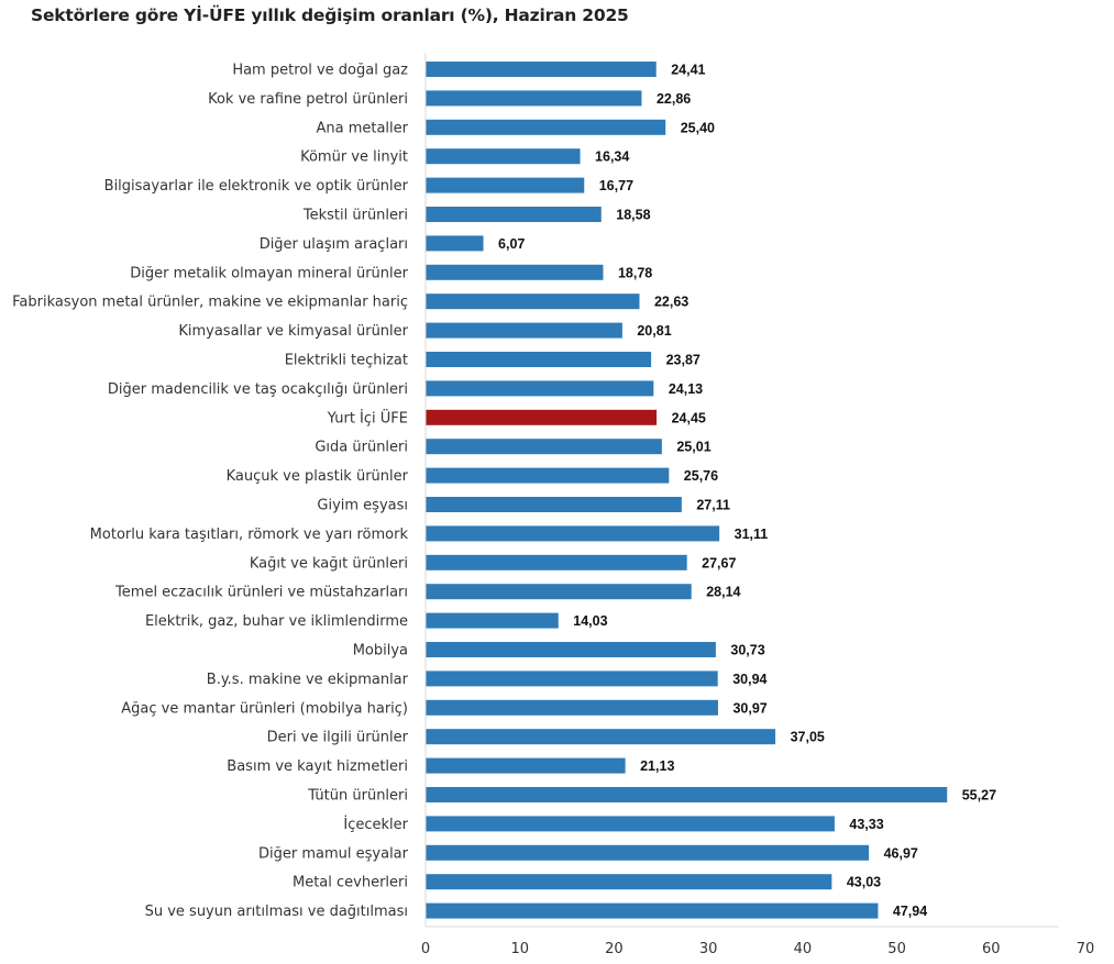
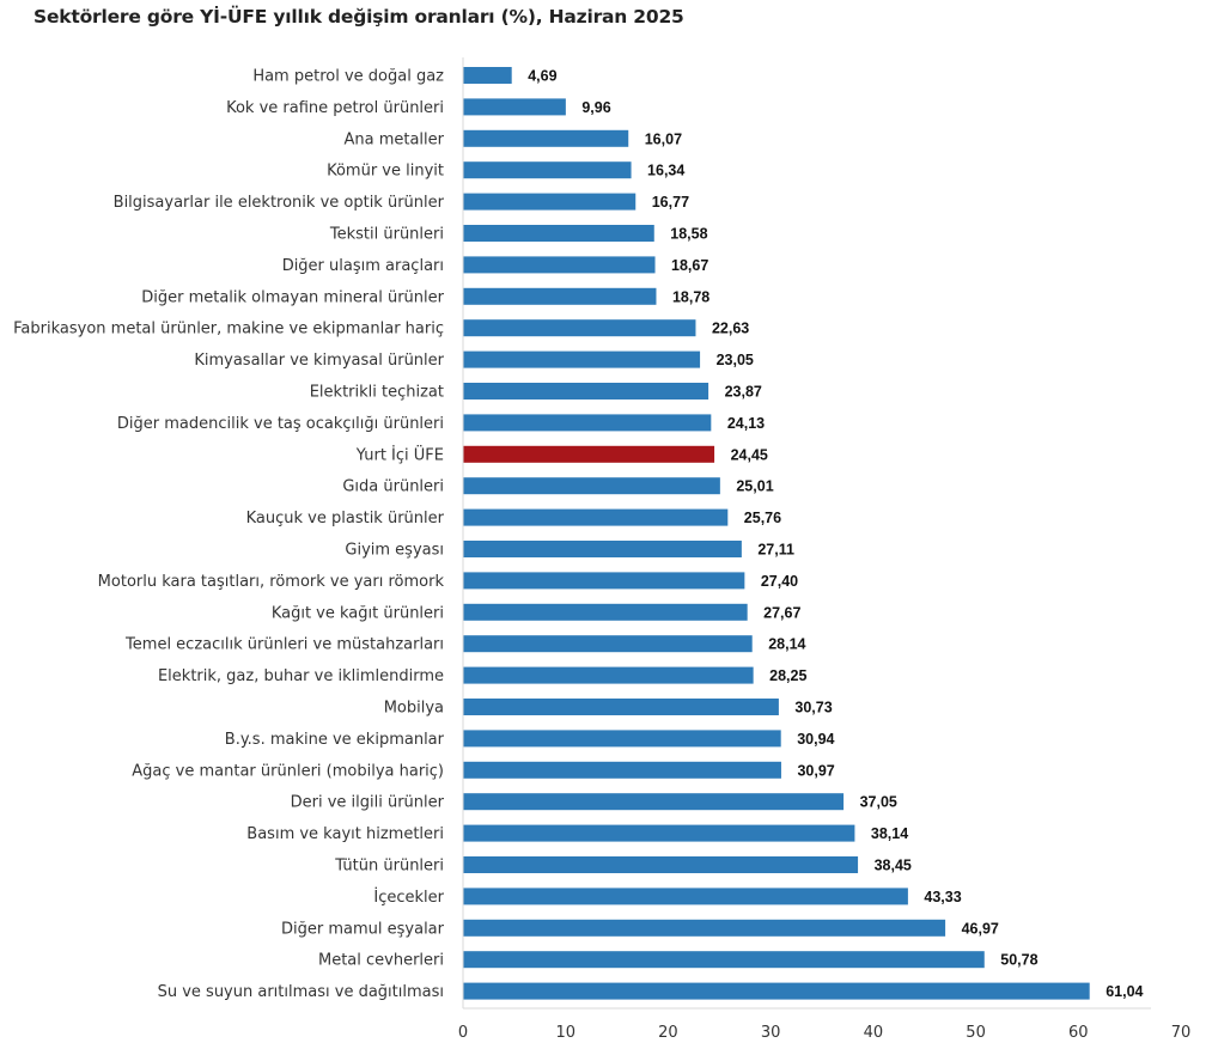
Ham petrol ve doğal gaz: 24,41 -> 4,69
Kok ve rafine petrol ürünleri: 22,86 -> 9,96
Ana metaller: 25,40 -> 16,07
Diğer ulaşım araçları: 6,07 -> 18,67
Kimyasallar ve kimyasal ürünler: 20,81 -> 23,05
Motorlu kara taşıtları, römork ve yarı römork: 31,11 -> 27,40
Elektrik, gaz, buhar ve iklimlendirme: 14,03 -> 28,25
Basım ve kayıt hizmetleri: 21,13 -> 38,14
Tütün ürünleri: 55,27 -> 38,45
Metal cevherleri: 43,03 -> 50,78
Su ve suyun arıtılması ve dağıtılması: 47,94 -> 61,04
